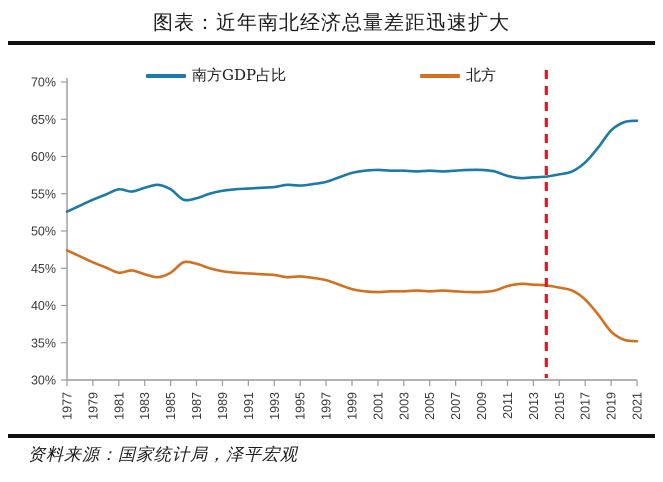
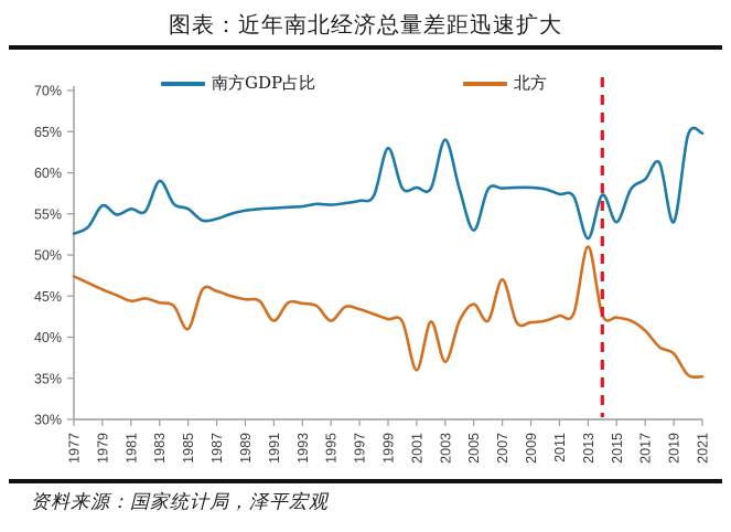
南方GDP占比/1979: 54% -> 56%
南方GDP占比/1983: 56% -> 59%
北方/1985: 44% -> 41%
北方/1991: 44% -> 42%
北方/1995: 44% -> 42%
南方GDP占比/1999: 58% -> 63%
北方/2001: 42% -> 36%
南方GDP占比/2003: 58% -> 64%
北方/2003: 42% -> 37%
南方GDP占比/2005: 58% -> 53%
北方/2005: 42% -> 44%
北方/2007: 42% -> 47%
南方GDP占比/2013: 57% -> 52%
北方/2013: 43% -> 51%
南方GDP占比/2015: 58% -> 54%
南方GDP占比/2019: 64% -> 54%
北方/2019: 36% -> 38%
